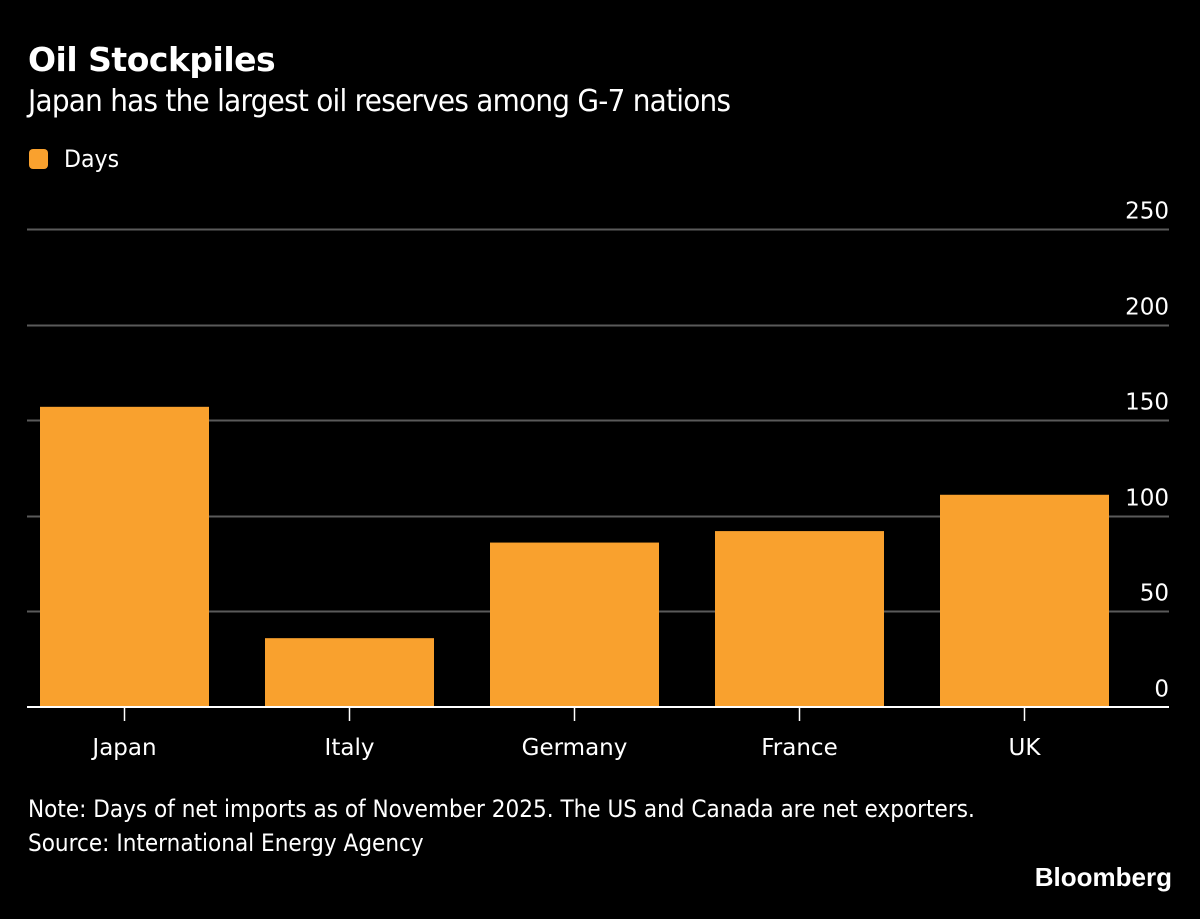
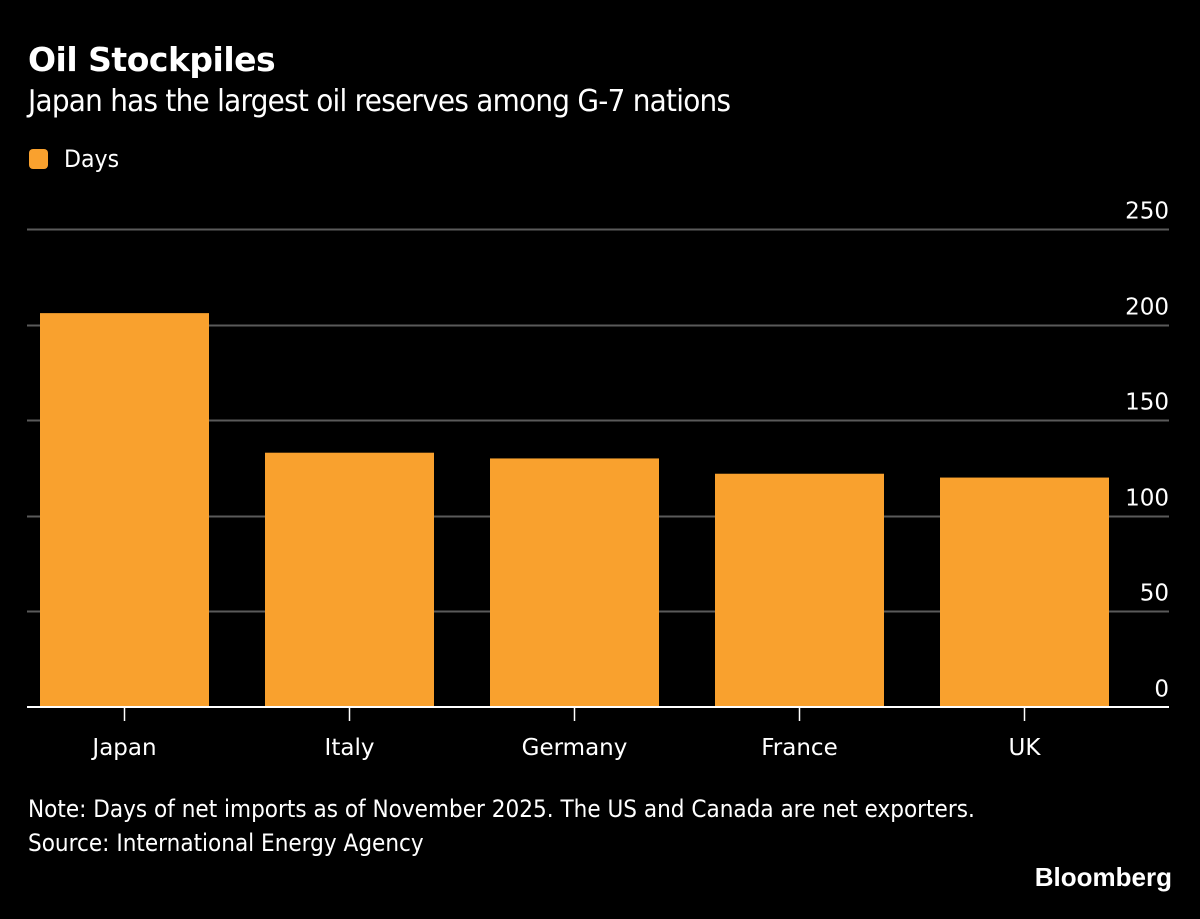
Japan: 157 -> 206
Italy: 36 -> 133
Germany: 86 -> 130
France: 92 -> 122
UK: 111 -> 120
